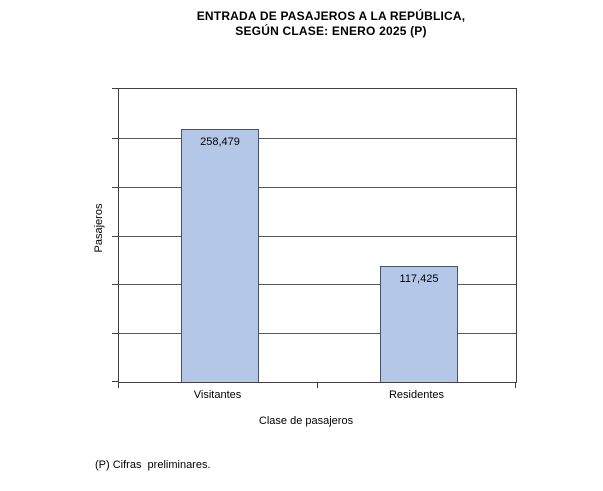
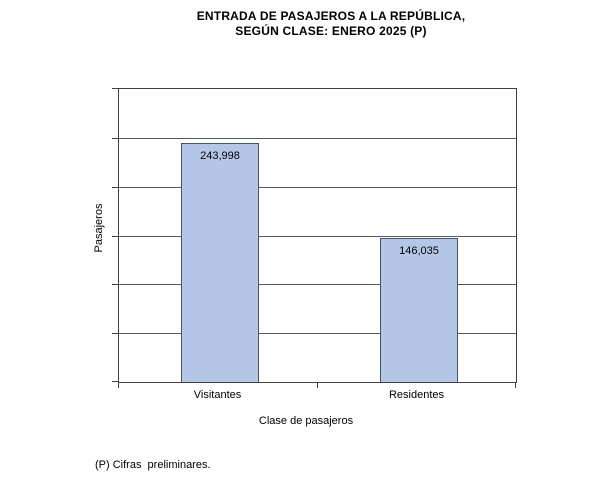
Visitantes: 258,479 -> 243,998
Residentes: 117,425 -> 146,035
